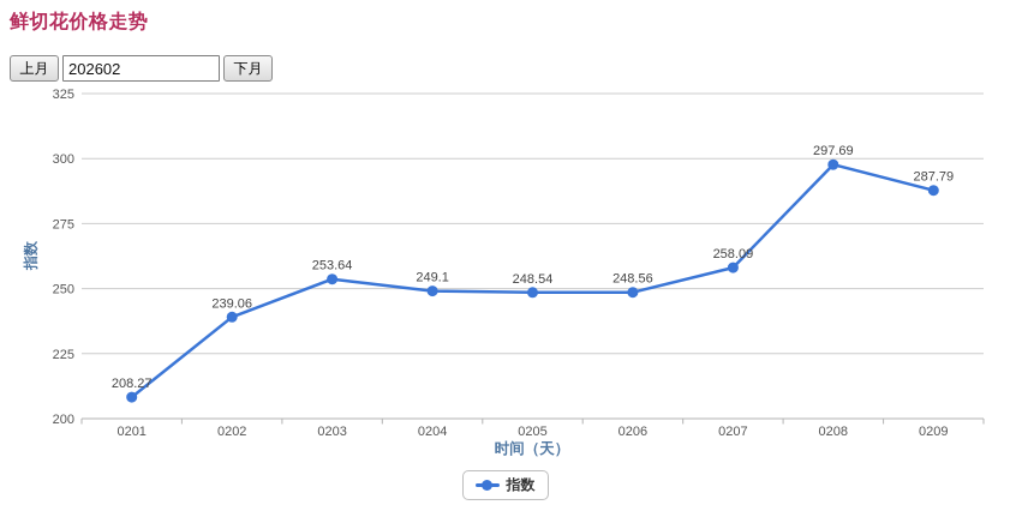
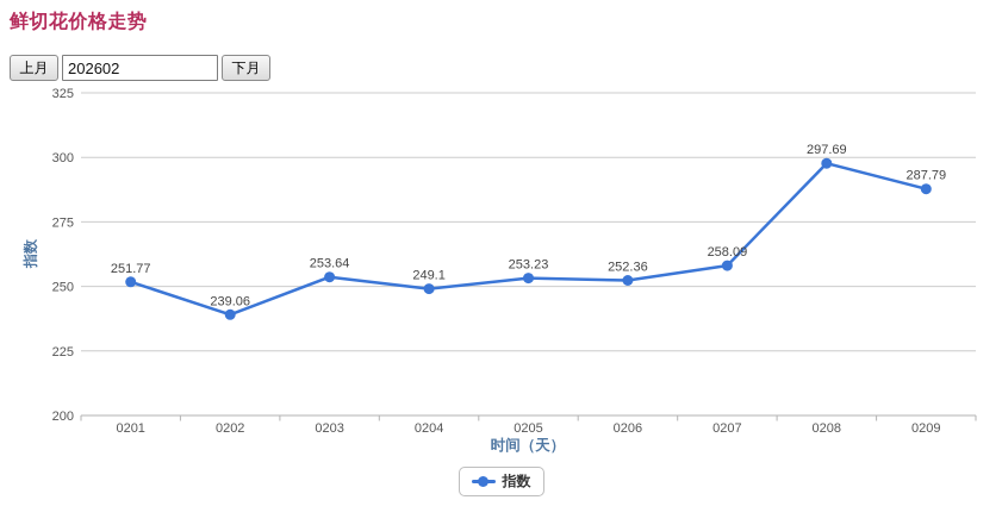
0201: 208.27 -> 251.77
0205: 248.54 -> 253.23
0206: 248.56 -> 252.36
